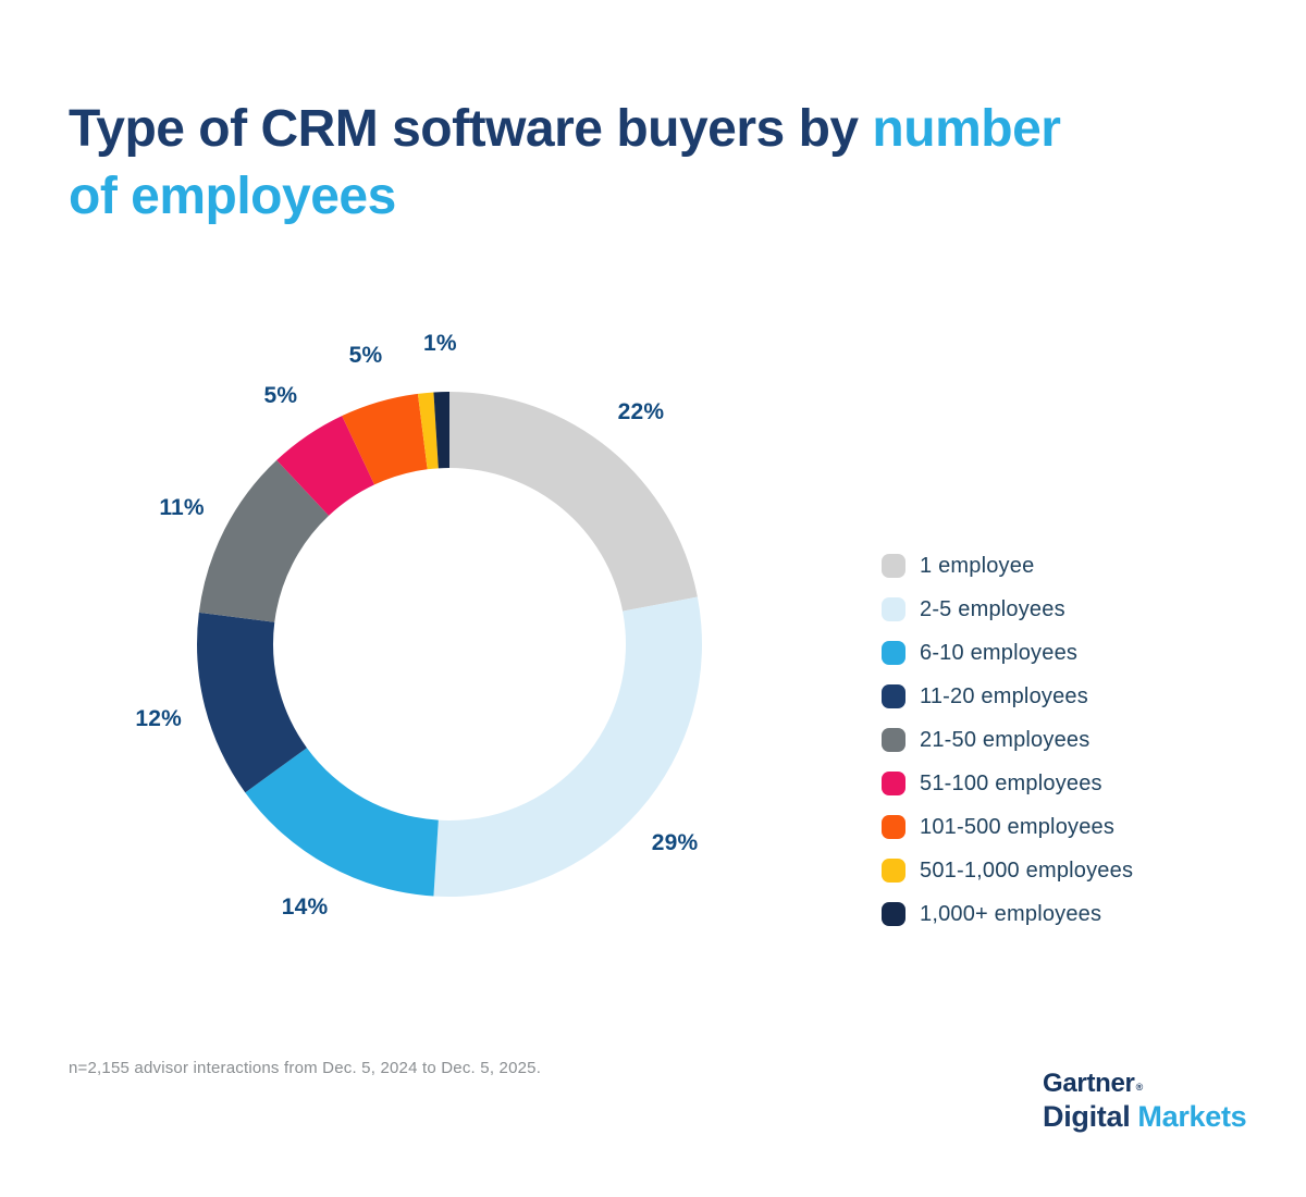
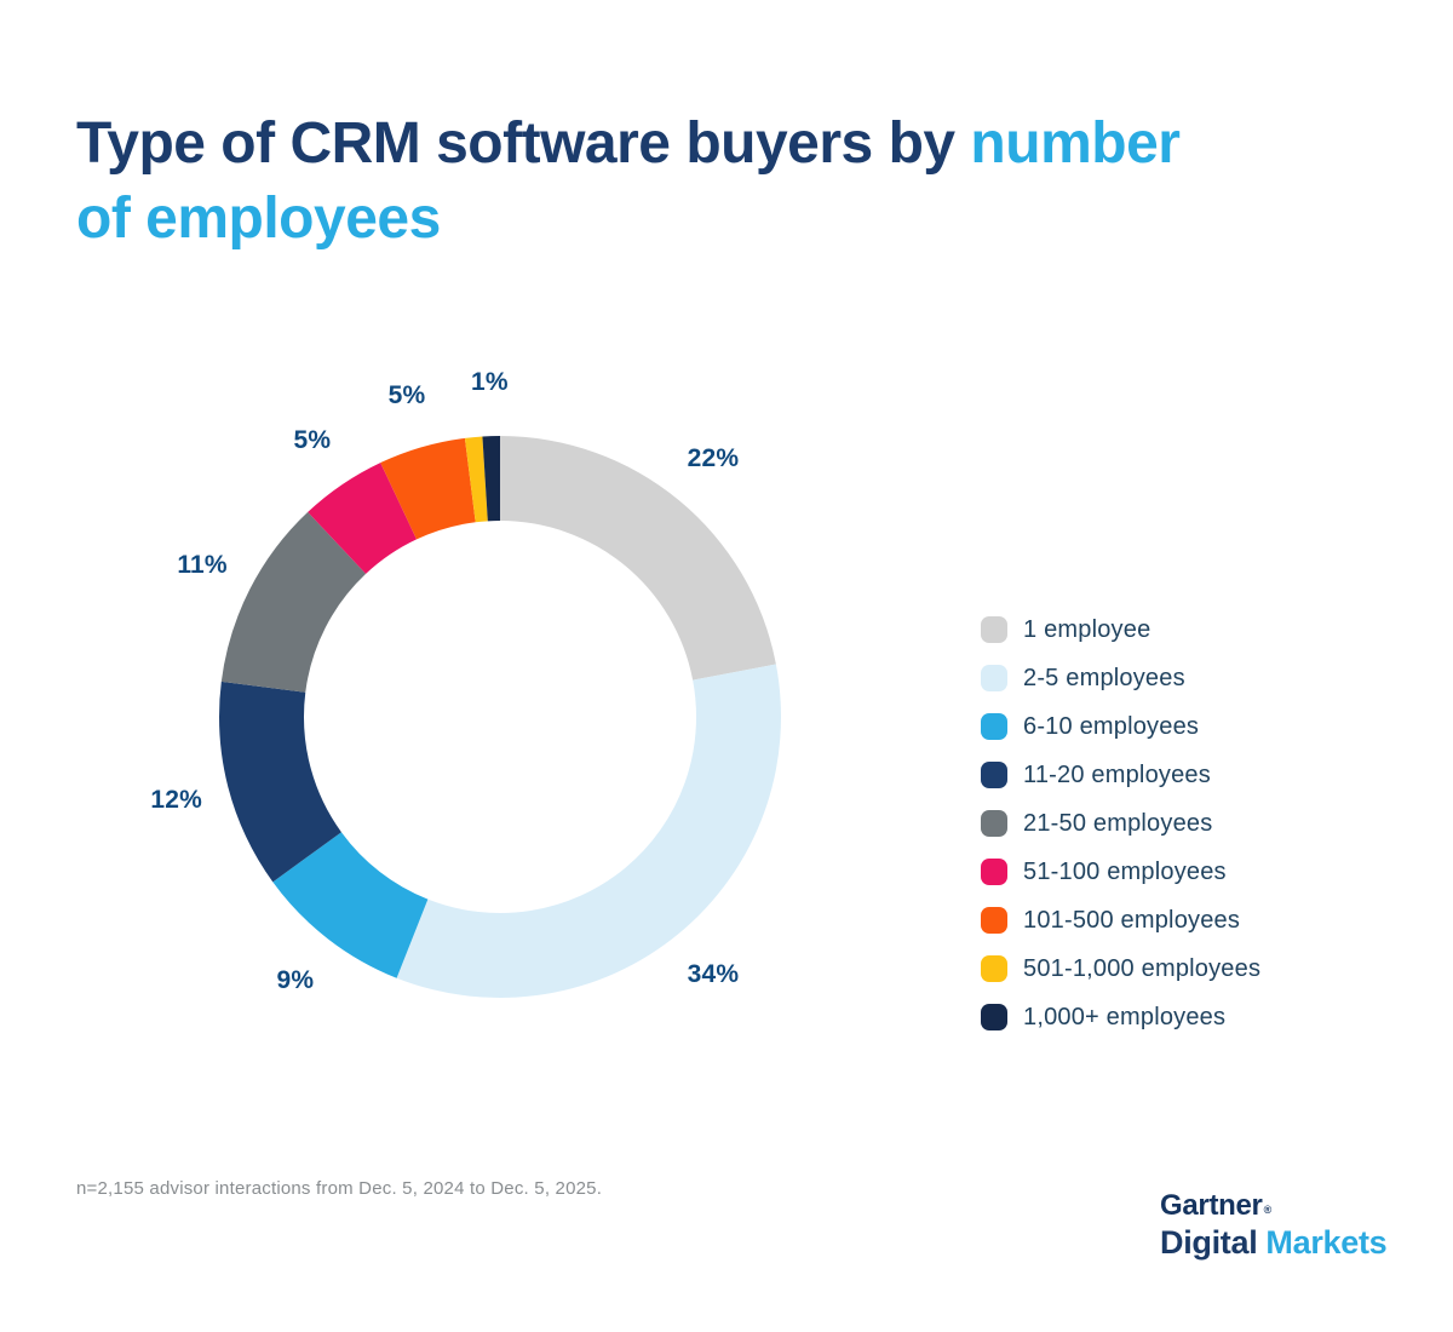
2-5 employees: 29% -> 34%
6-10 employees: 14% -> 9%
